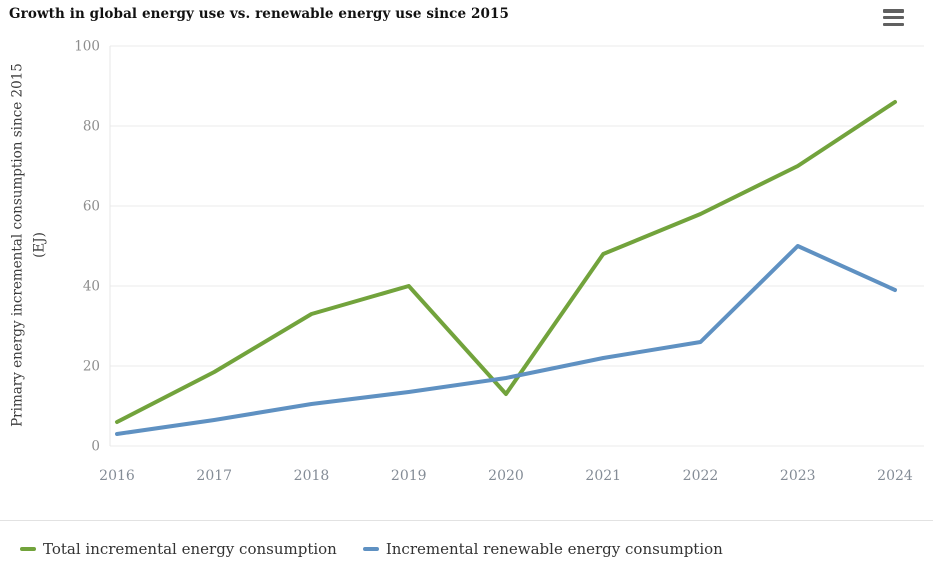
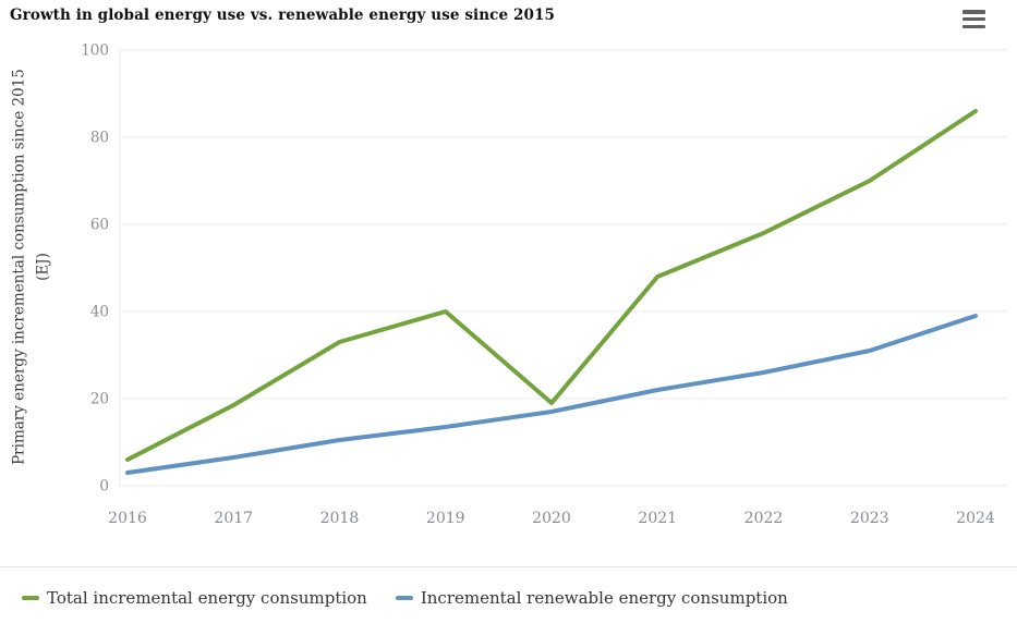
Total incremental energy consumption/2020: 13 -> 19
Incremental renewable energy consumption/2023: 50 -> 31
